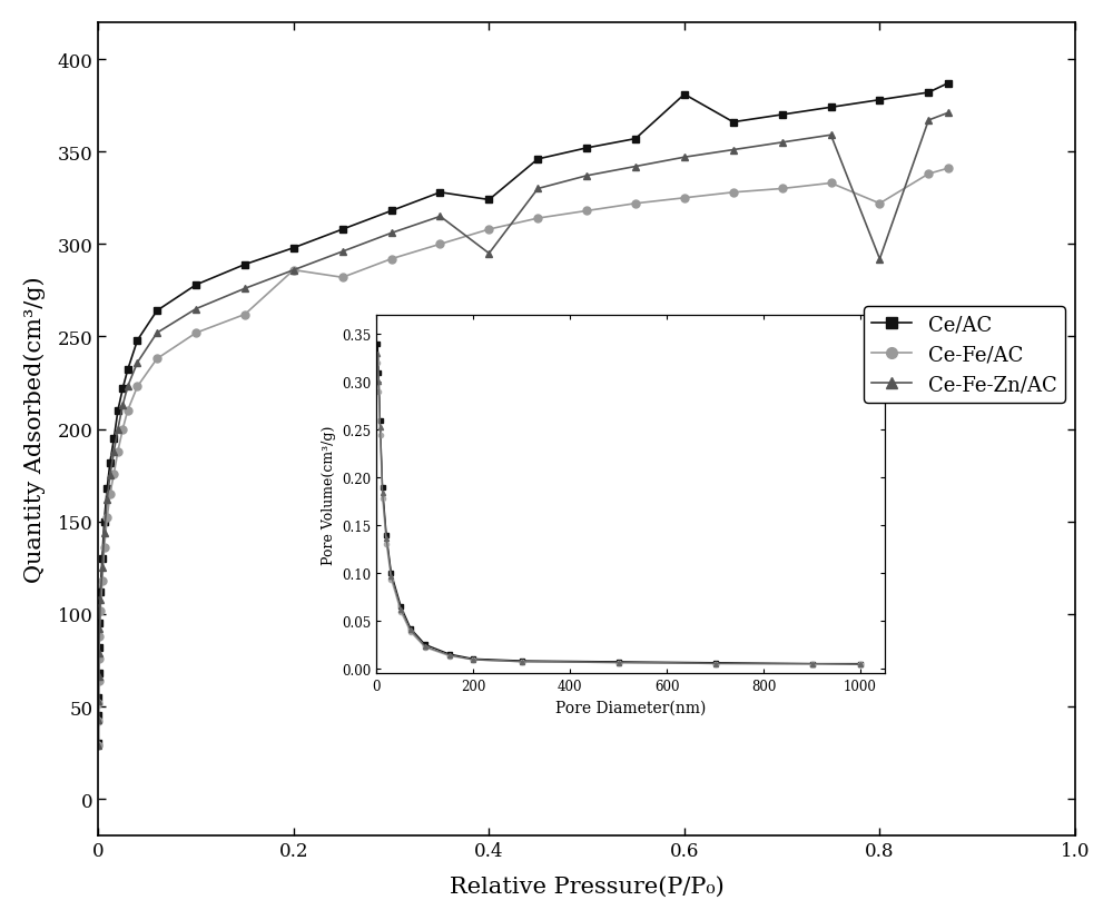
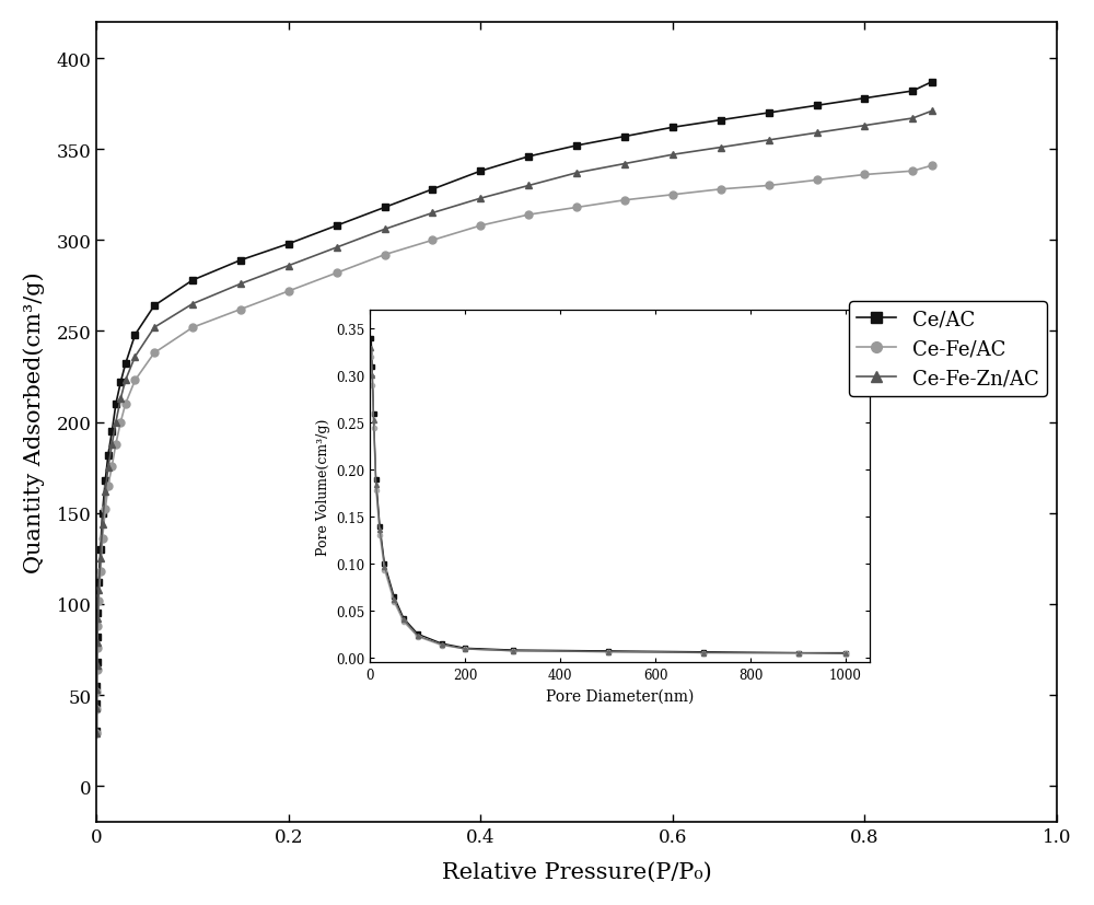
Ce-Fe/AC/0.2: 286 -> 272
Ce/AC/0.4: 324 -> 338
Ce-Fe-Zn/AC/0.4: 295 -> 323
Ce/AC/0.6: 381 -> 362
Ce-Fe/AC/0.8: 322 -> 336
Ce-Fe-Zn/AC/0.8: 292 -> 363
